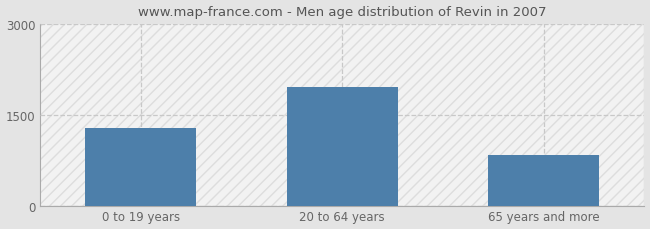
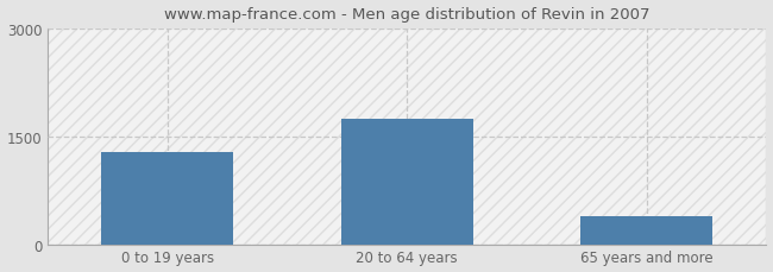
20 to 64 years: 1960 -> 1750
65 years and more: 840 -> 390
